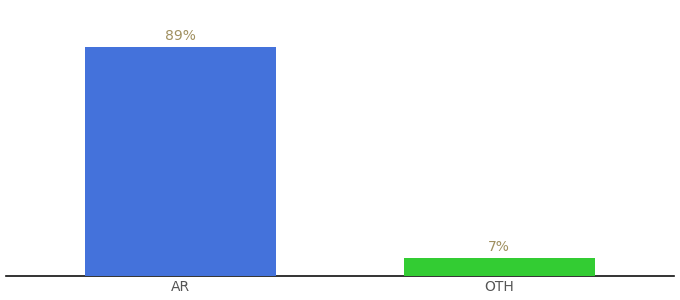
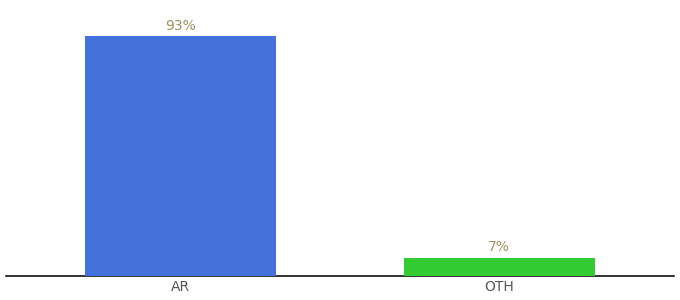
AR: 89% -> 93%
